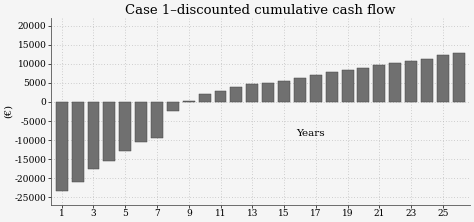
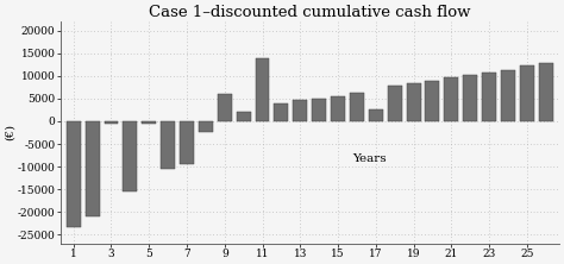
3: -17500 -> -500
5: -13000 -> -500
9: 200 -> 6000
11: 3000 -> 14000
17: 7000 -> 2500
